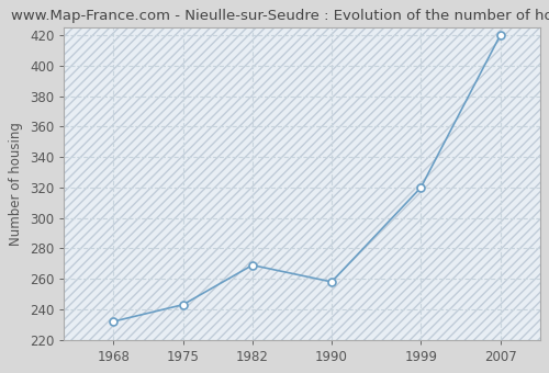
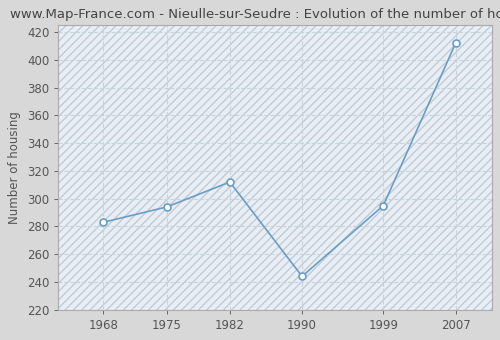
1968: 232 -> 283
1975: 243 -> 294
1982: 269 -> 312
1990: 258 -> 244
1999: 320 -> 295
2007: 420 -> 412
